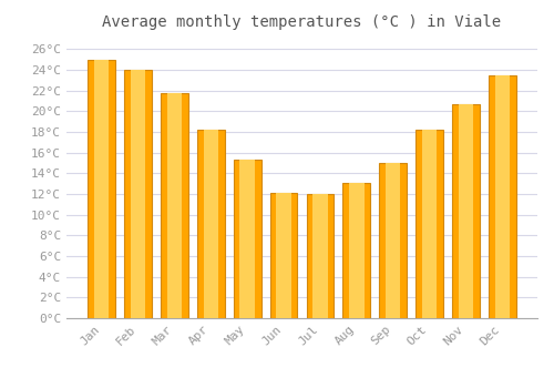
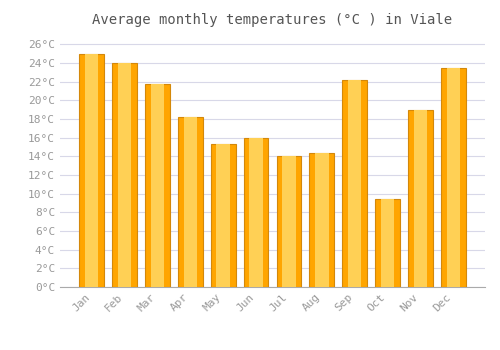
Jun: 12.1°C -> 16.0°C
Jul: 12.0°C -> 14.0°C
Aug: 13.1°C -> 14.4°C
Sep: 15.0°C -> 22.2°C
Oct: 18.2°C -> 9.4°C
Nov: 20.7°C -> 19.0°C
